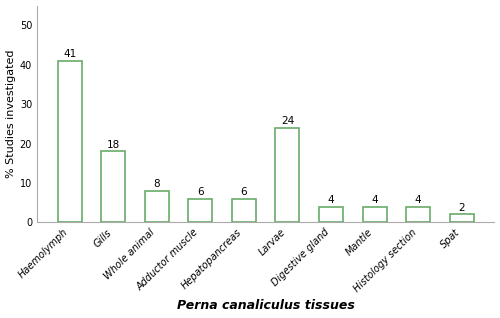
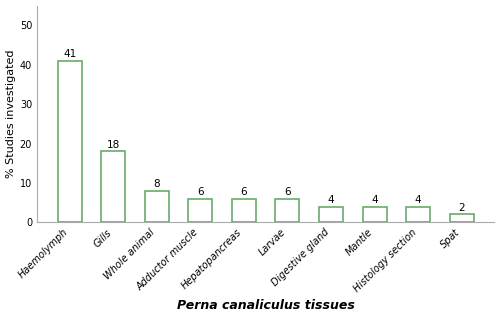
Larvae: 24 -> 6
